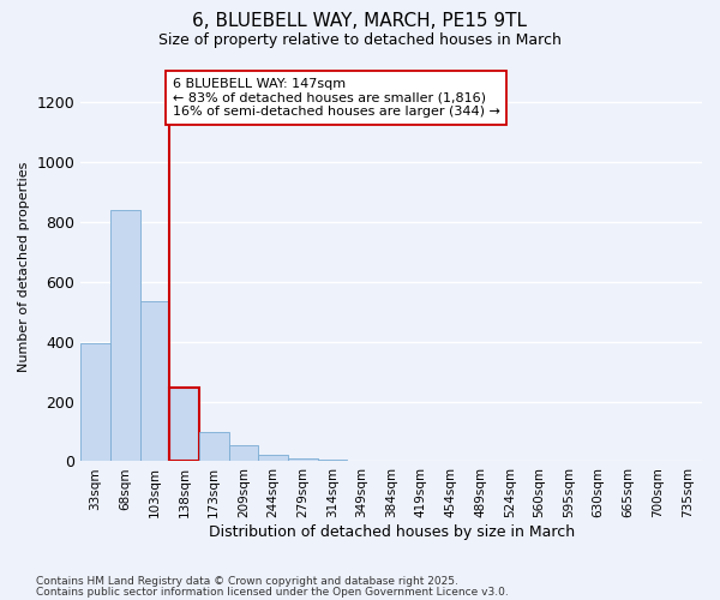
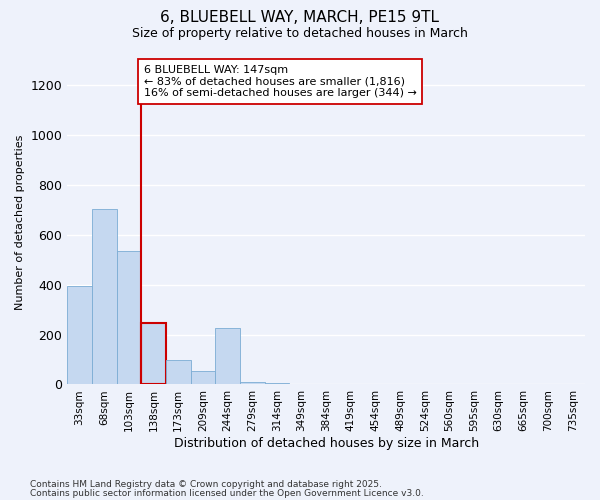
68sqm: 840 -> 705
244sqm: 20 -> 225
